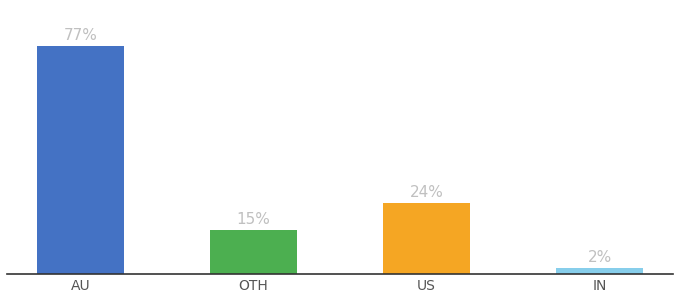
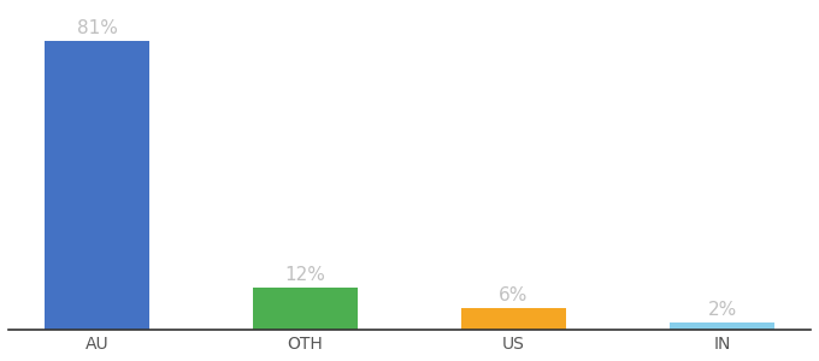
AU: 77% -> 81%
OTH: 15% -> 12%
US: 24% -> 6%
